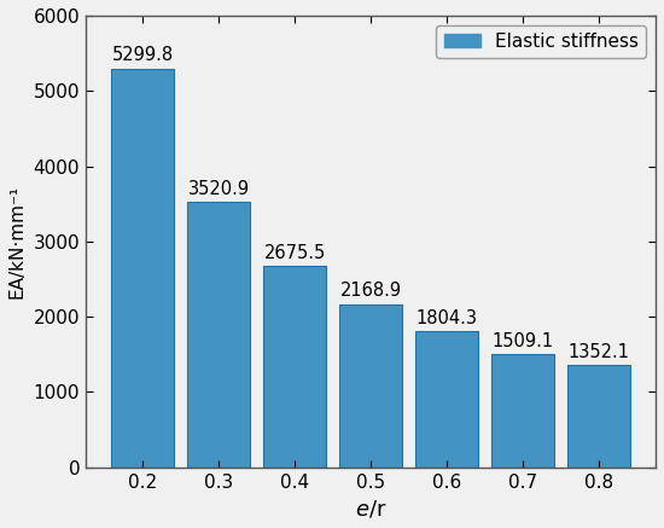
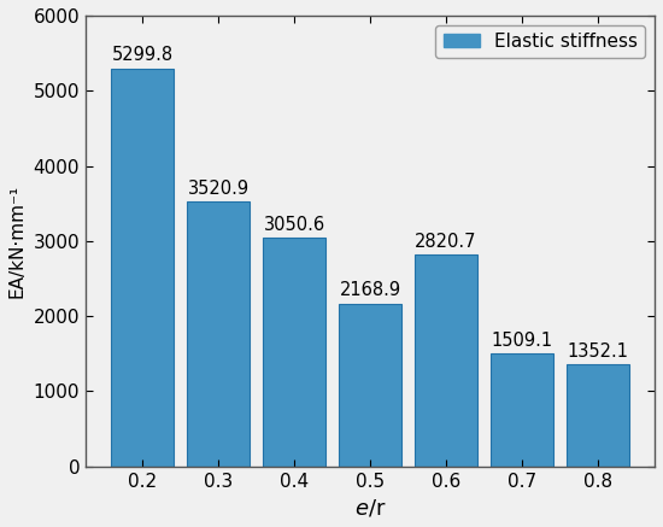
0.4: 2675.5 -> 3050.6
0.6: 1804.3 -> 2820.7
